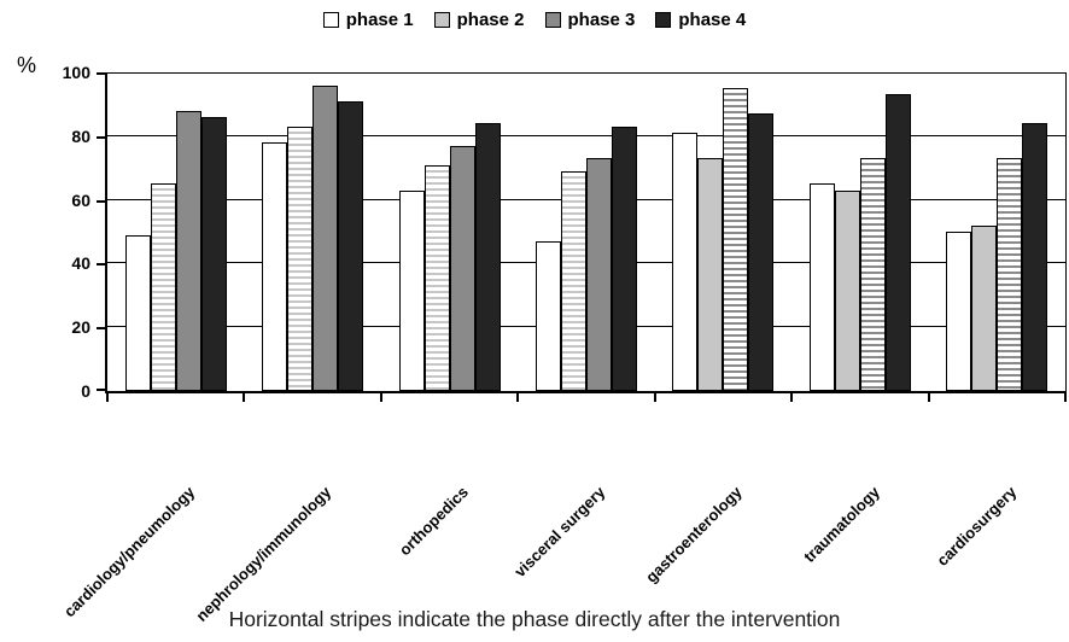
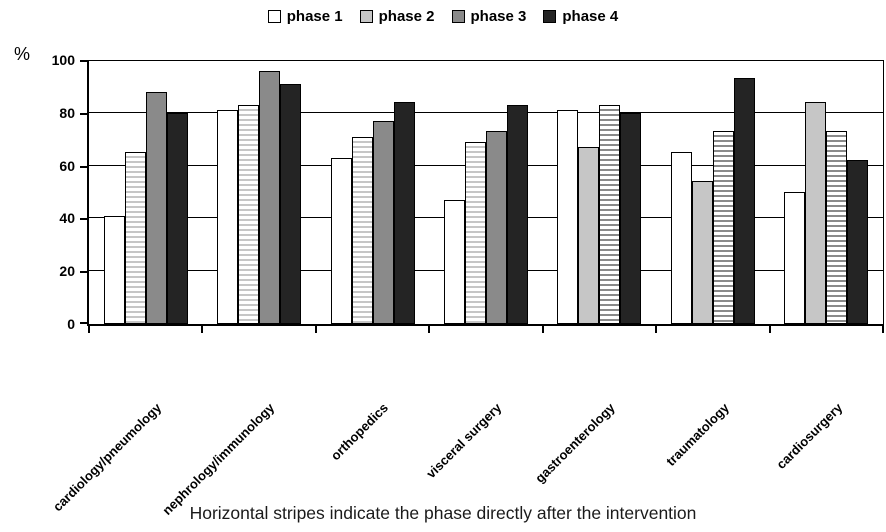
phase 1/cardiology/pneumology: 49 -> 41
phase 4/cardiology/pneumology: 86 -> 80
phase 1/nephrology/immunology: 78 -> 81
phase 2/gastroenterology: 73 -> 67
phase 3/gastroenterology: 95 -> 83
phase 4/gastroenterology: 87 -> 80
phase 2/traumatology: 63 -> 54
phase 2/cardiosurgery: 52 -> 84
phase 4/cardiosurgery: 84 -> 62
